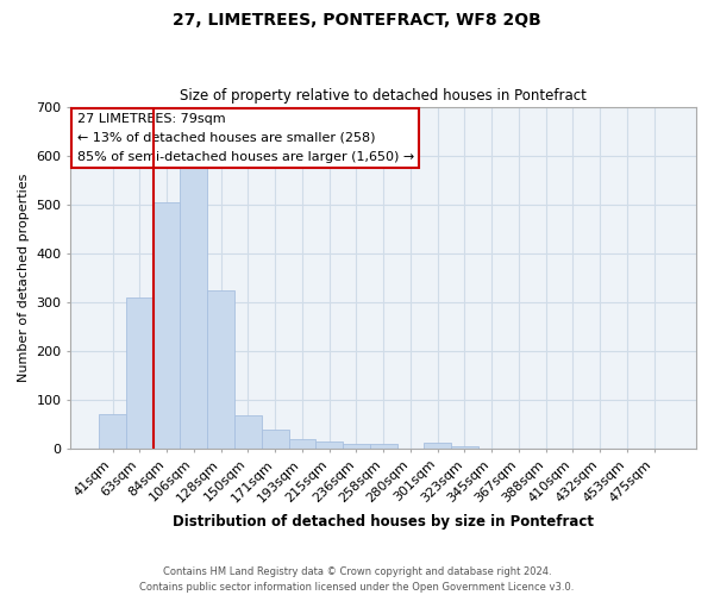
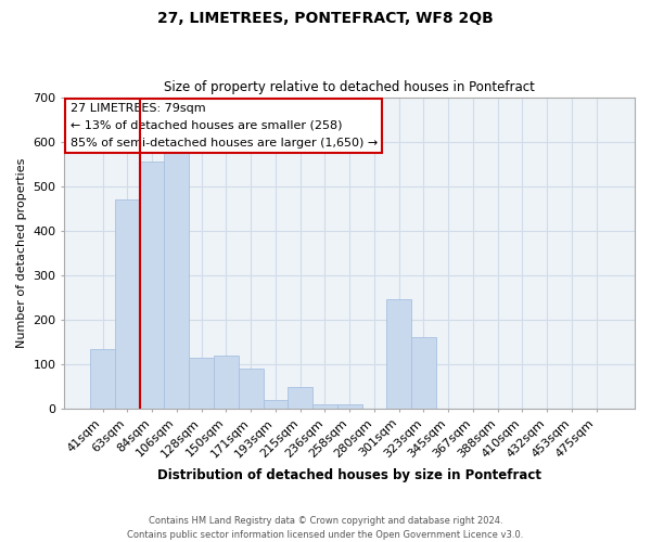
41sqm: 72 -> 135
63sqm: 310 -> 470
84sqm: 505 -> 555
128sqm: 325 -> 115
150sqm: 68 -> 120
171sqm: 40 -> 90
215sqm: 14 -> 50
301sqm: 12 -> 245
323sqm: 6 -> 160
